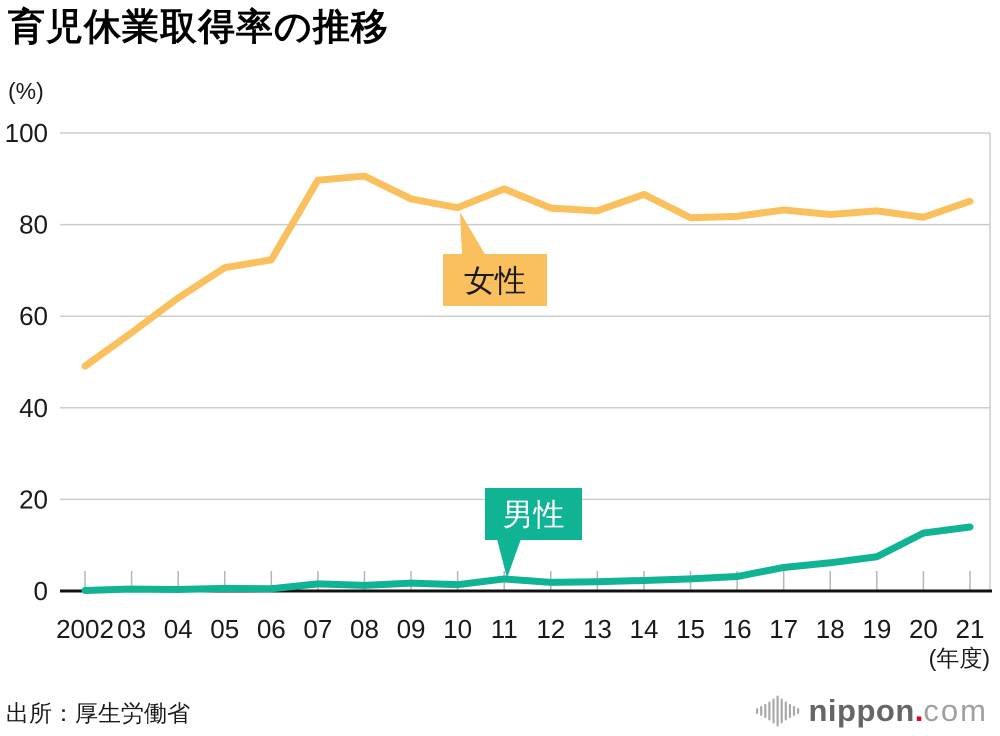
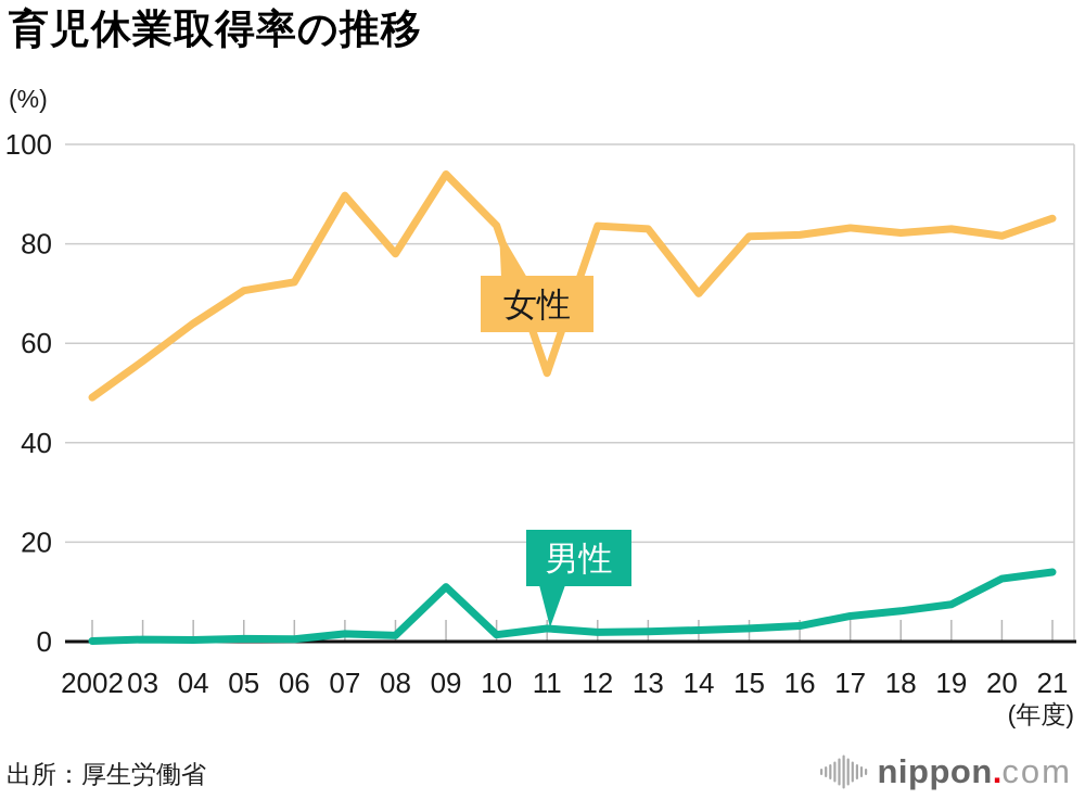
女性/08: 91 -> 78
女性/09: 86 -> 94
男性/09: 2 -> 11
女性/11: 88 -> 54
女性/14: 87 -> 70
